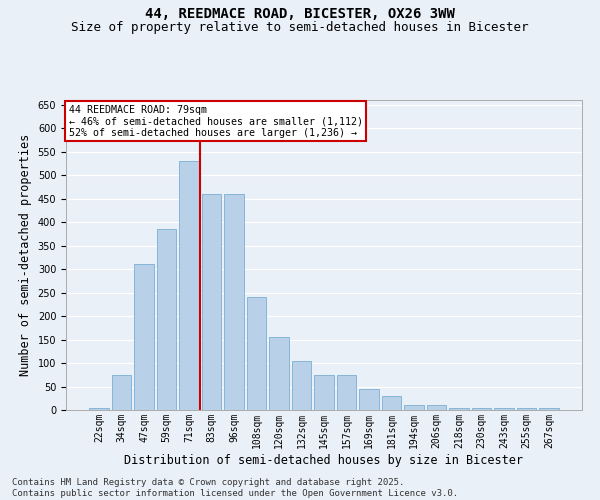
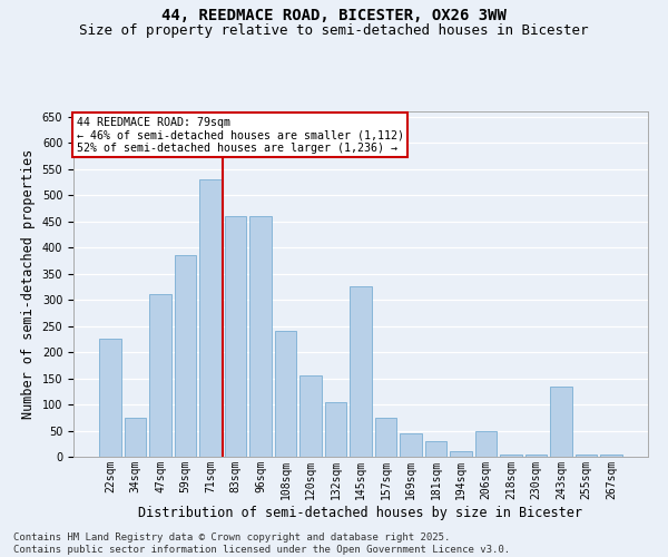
22sqm: 5 -> 225
145sqm: 75 -> 325
206sqm: 10 -> 50
243sqm: 5 -> 135
